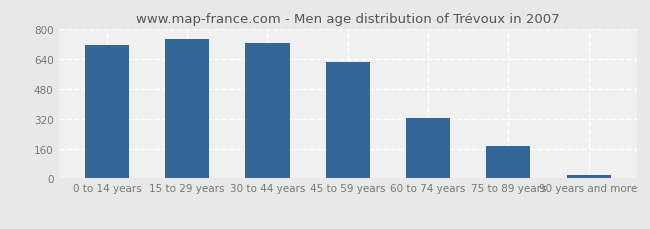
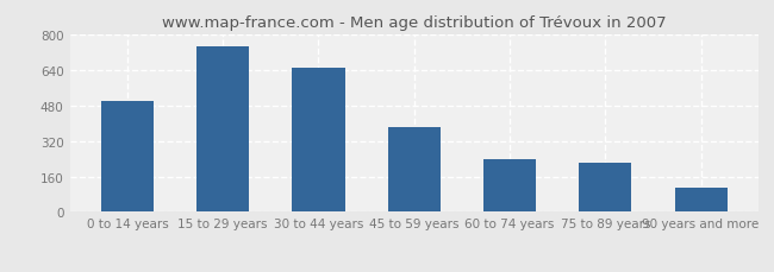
0 to 14 years: 720 -> 500
30 to 44 years: 720 -> 650
45 to 59 years: 620 -> 380
60 to 74 years: 320 -> 240
75 to 89 years: 180 -> 220
90 years and more: 20 -> 110
